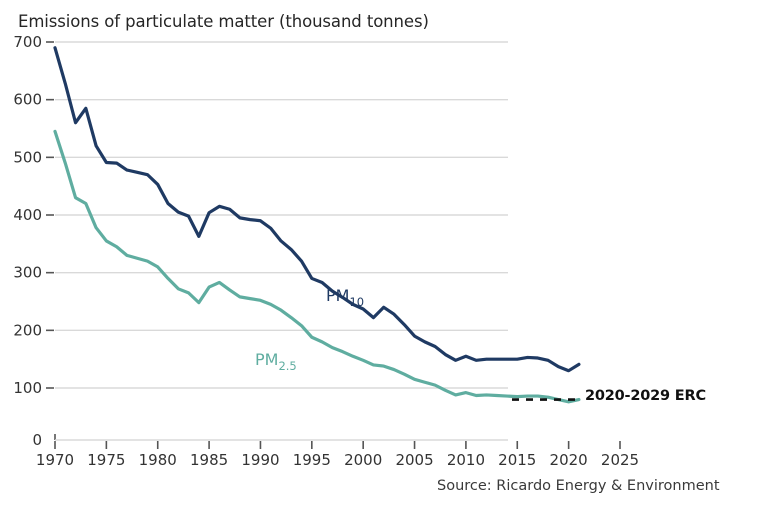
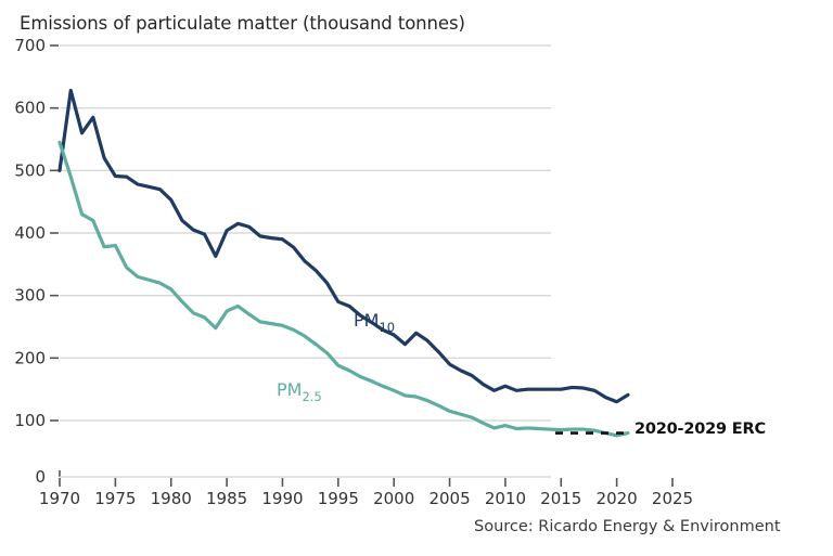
PM10/1970: 690 -> 500
PM2.5/1975: 360 -> 380
